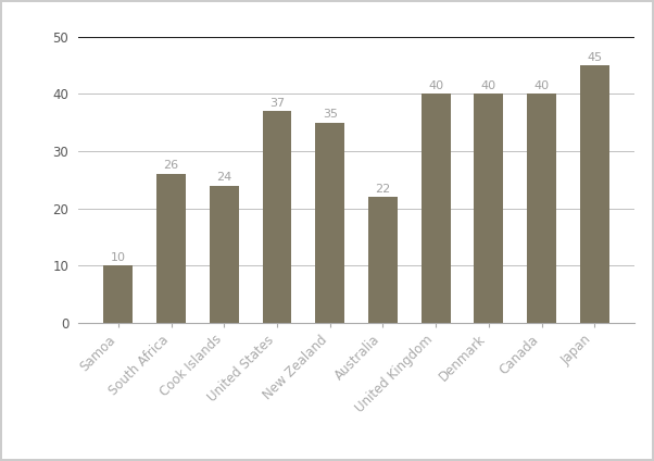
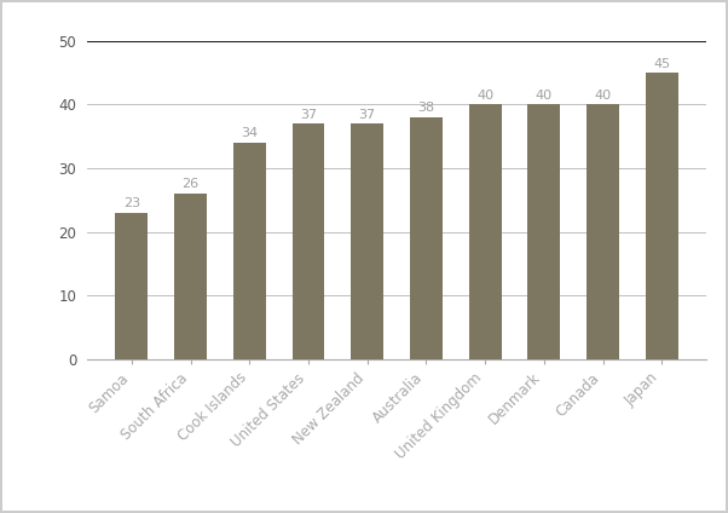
Samoa: 10 -> 23
Cook Islands: 24 -> 34
New Zealand: 35 -> 37
Australia: 22 -> 38
